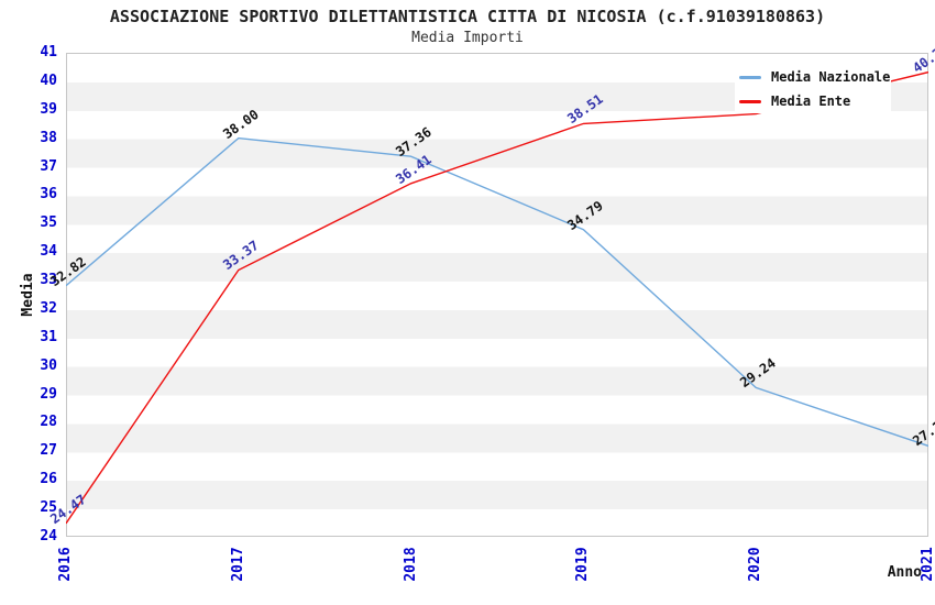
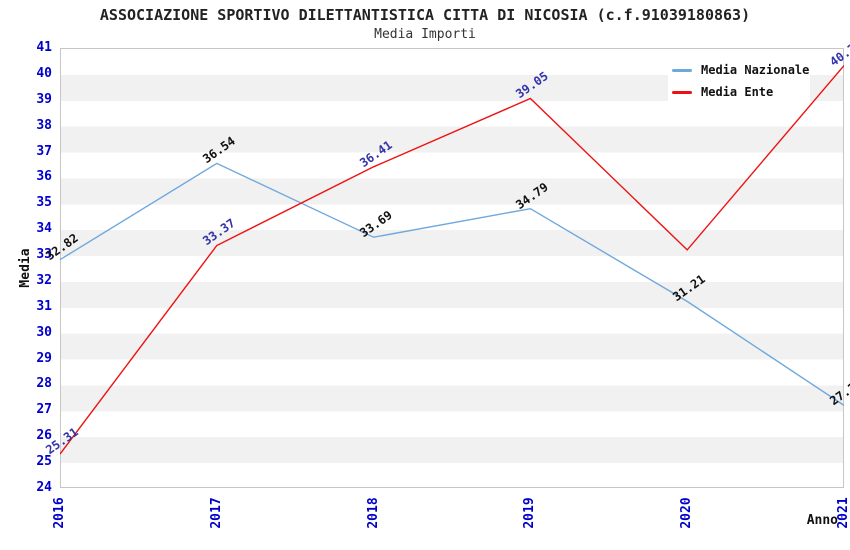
Media Ente/2016: 24.47 -> 25.31
Media Nazionale/2017: 38.00 -> 36.54
Media Nazionale/2018: 37.36 -> 33.69
Media Ente/2019: 38.51 -> 39.05
Media Nazionale/2020: 29.24 -> 31.21
Media Ente/2020: 38.9 -> 33.2
